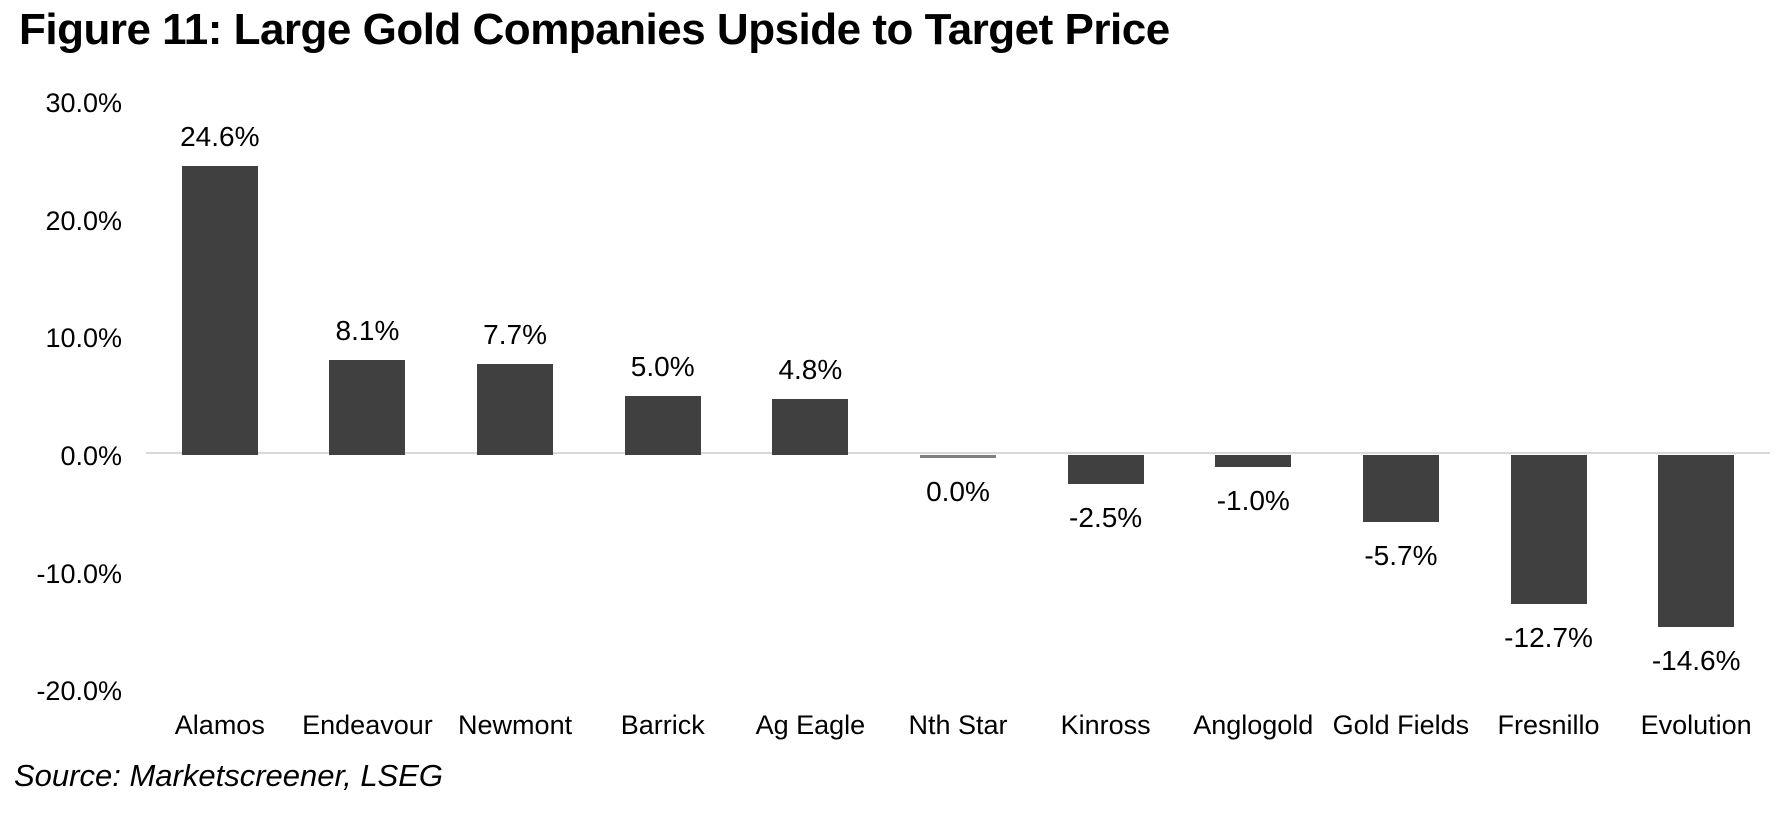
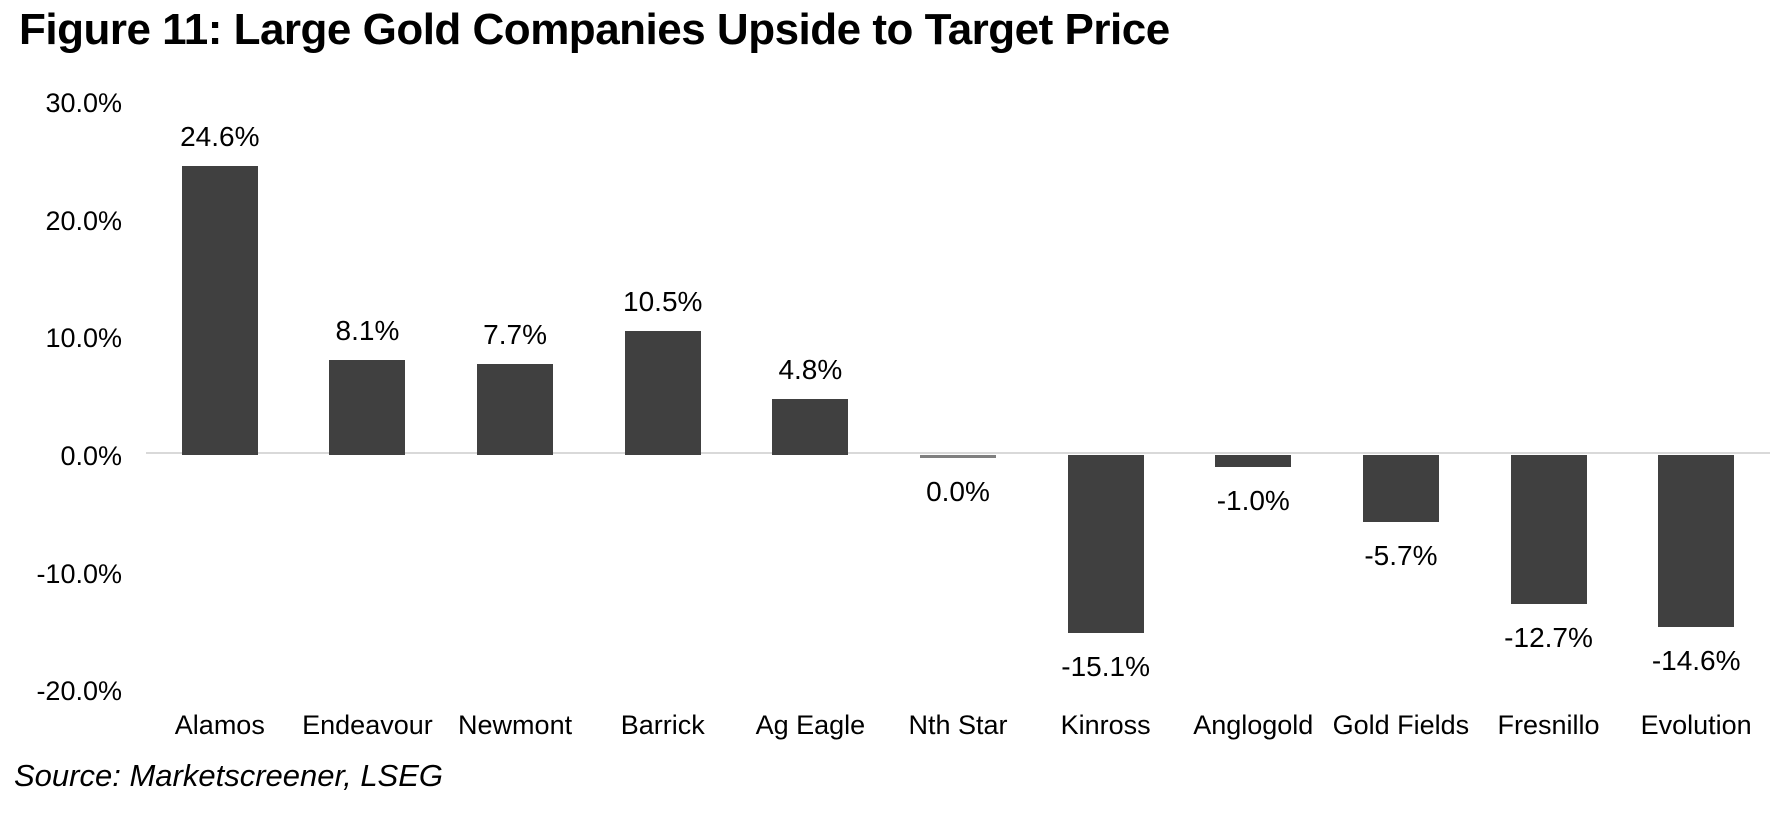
Barrick: 5.0% -> 10.5%
Kinross: -2.5% -> -15.1%
